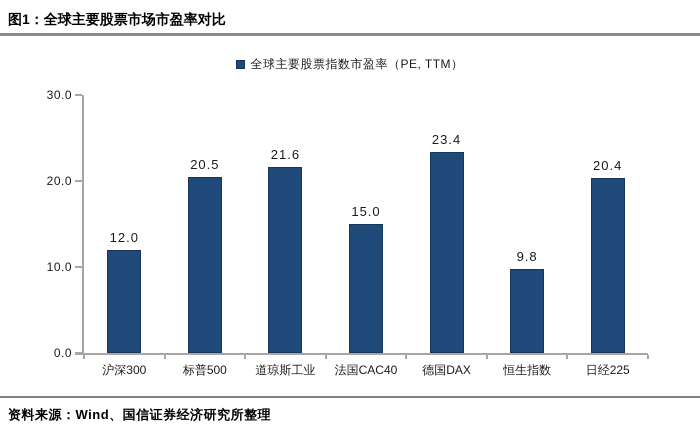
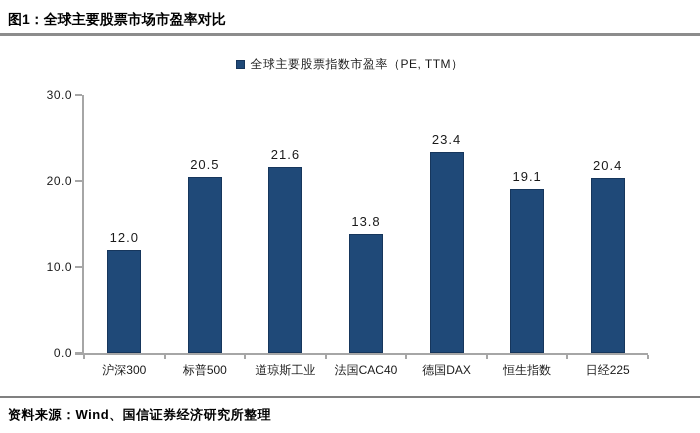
法国CAC40: 15.0 -> 13.8
恒生指数: 9.8 -> 19.1
